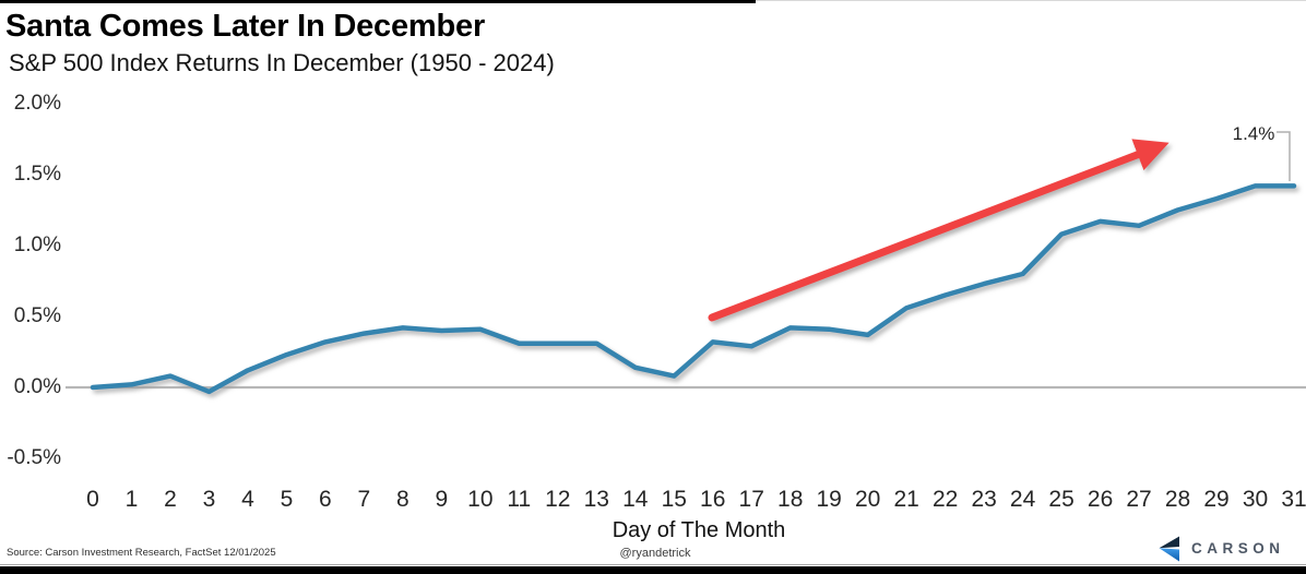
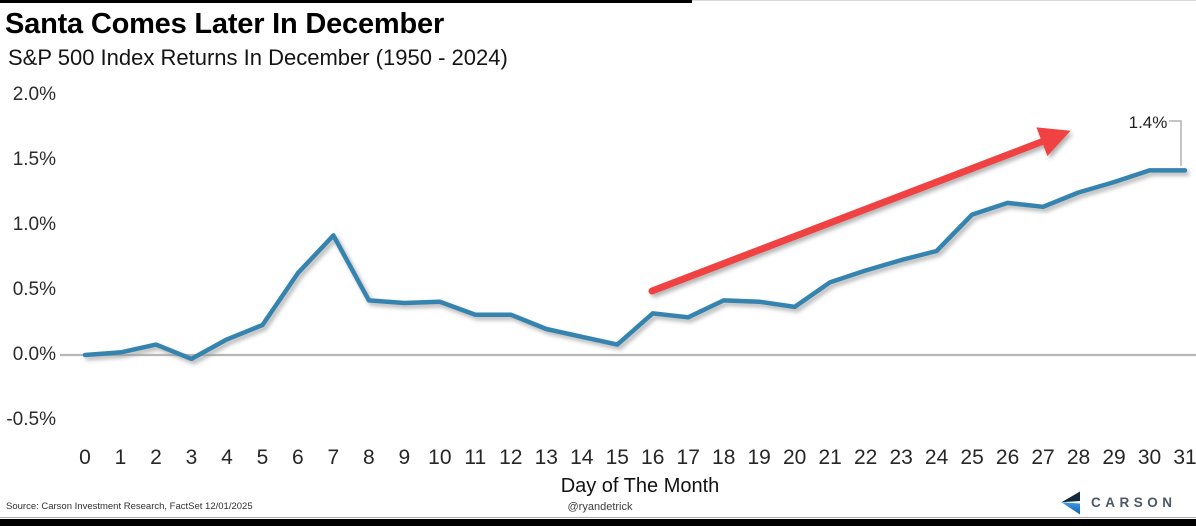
6: 0.32% -> 0.63%
7: 0.38% -> 0.92%
13: 0.31% -> 0.20%
